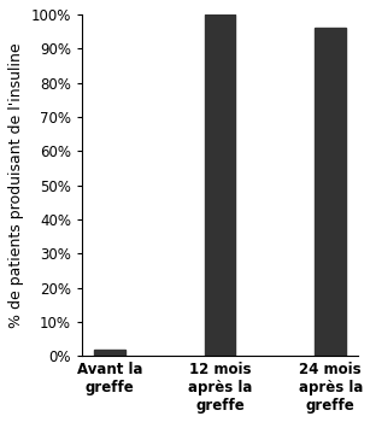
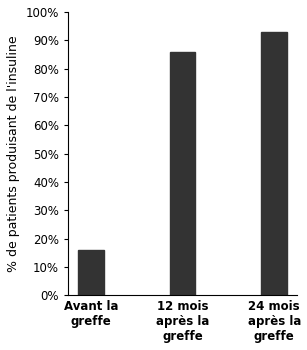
Avant la greffe: 2% -> 16%
12 mois après la greffe: 100% -> 86%
24 mois après la greffe: 96% -> 93%
